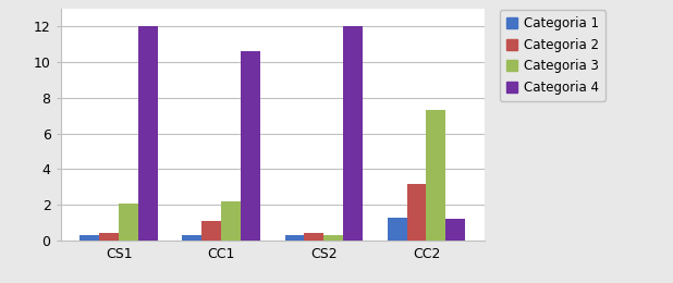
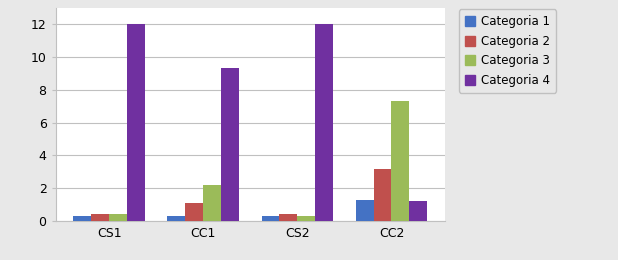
Categoria 3/CS1: 2.1 -> 0.4
Categoria 4/CC1: 10.6 -> 9.3
